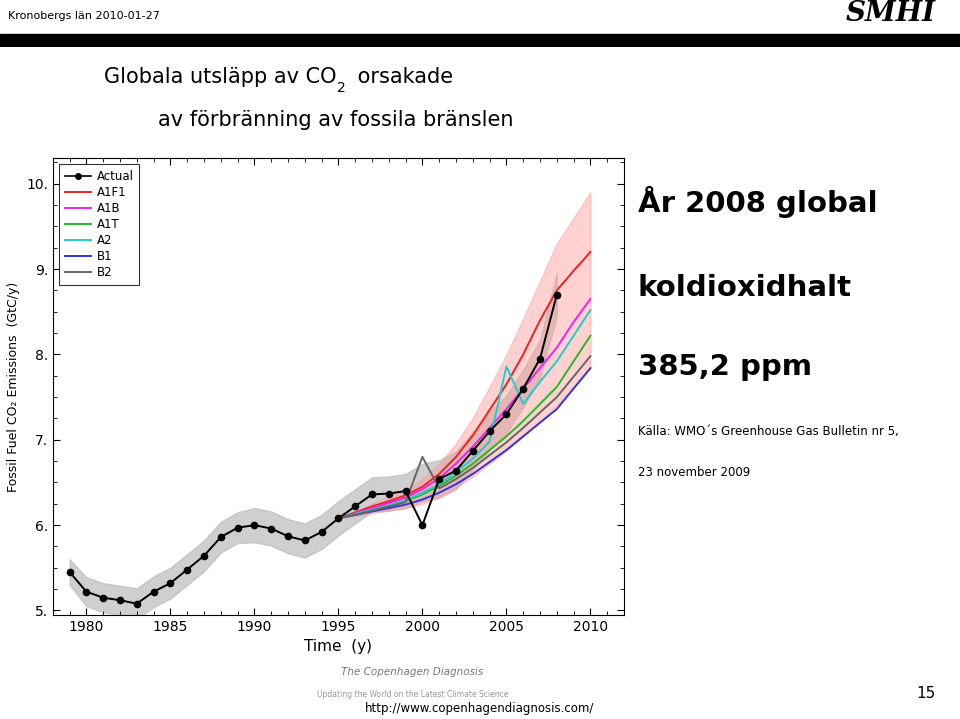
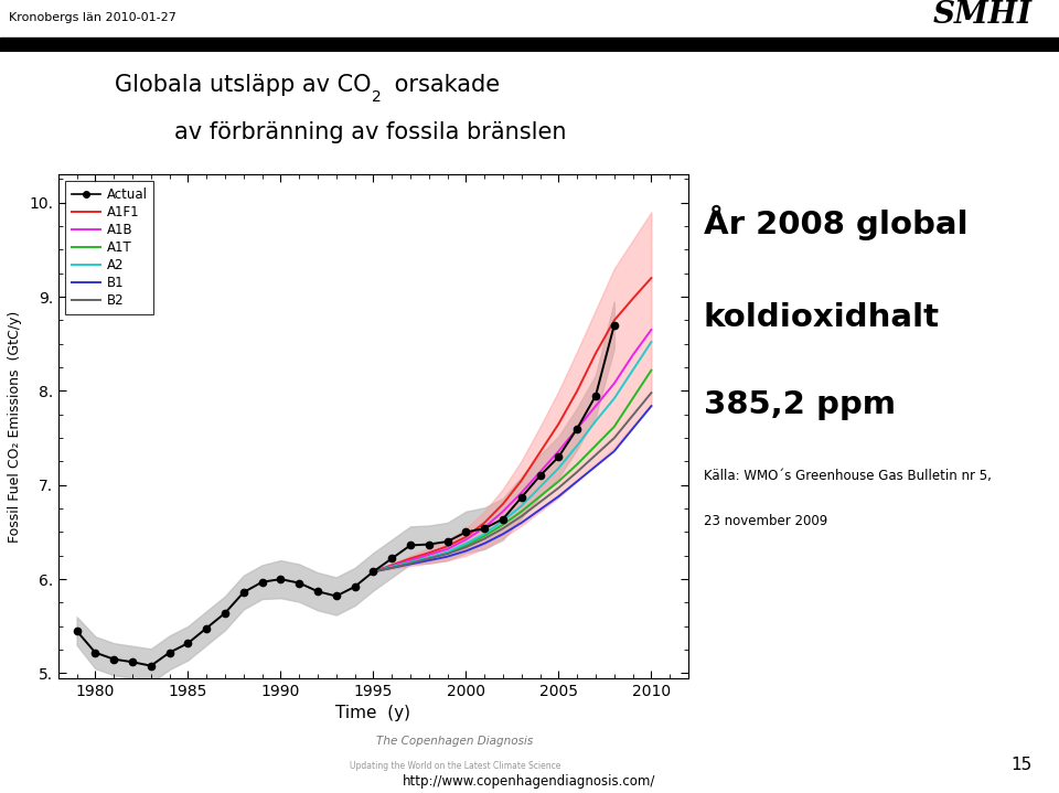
Actual/2000: 6.00. -> 6.50.
B2/2000: 6.80. -> 6.34.
A2/2005: 7.86. -> 7.18.
